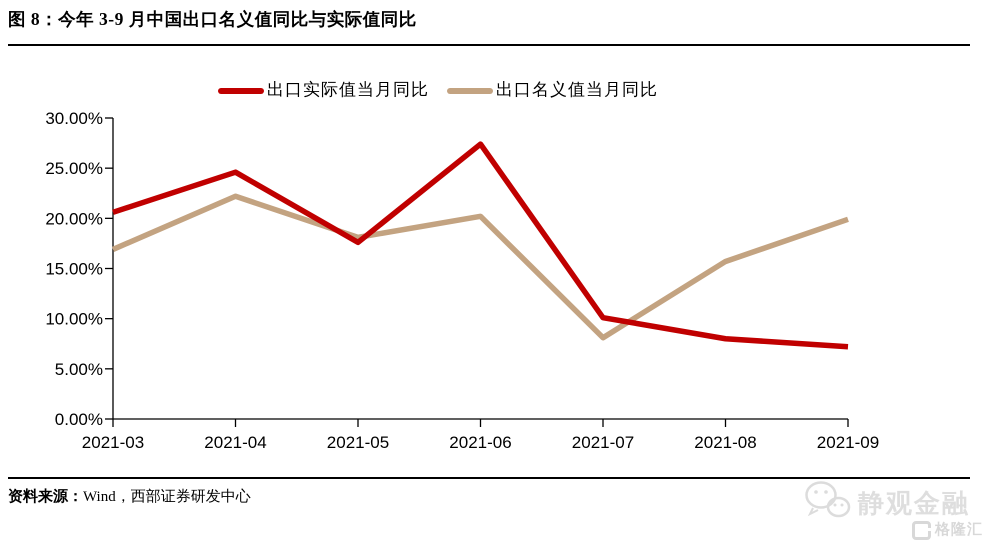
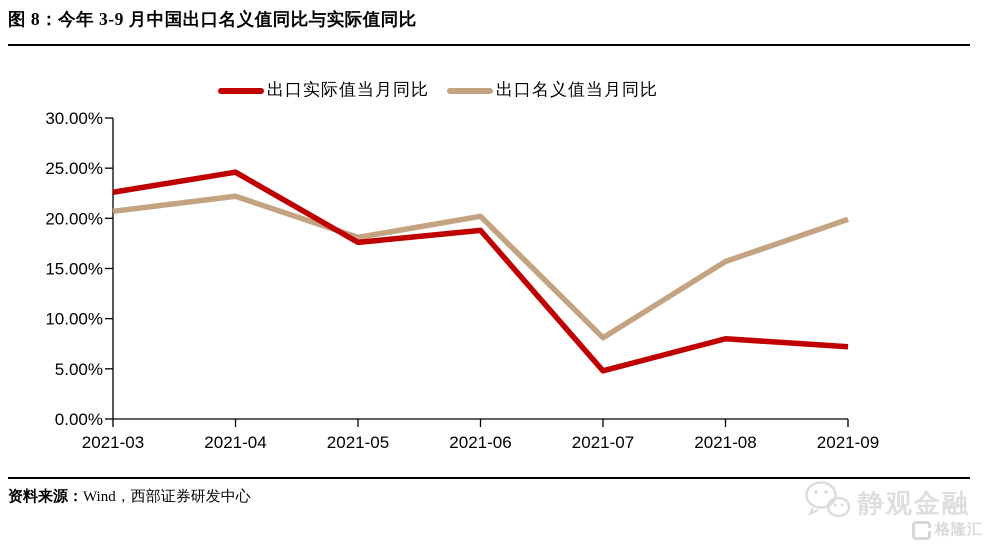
出口实际值当月同比/2021-03: 20.6% -> 22.6%
出口名义值当月同比/2021-03: 16.9% -> 20.7%
出口实际值当月同比/2021-06: 27.4% -> 18.8%
出口实际值当月同比/2021-07: 10.1% -> 4.8%
